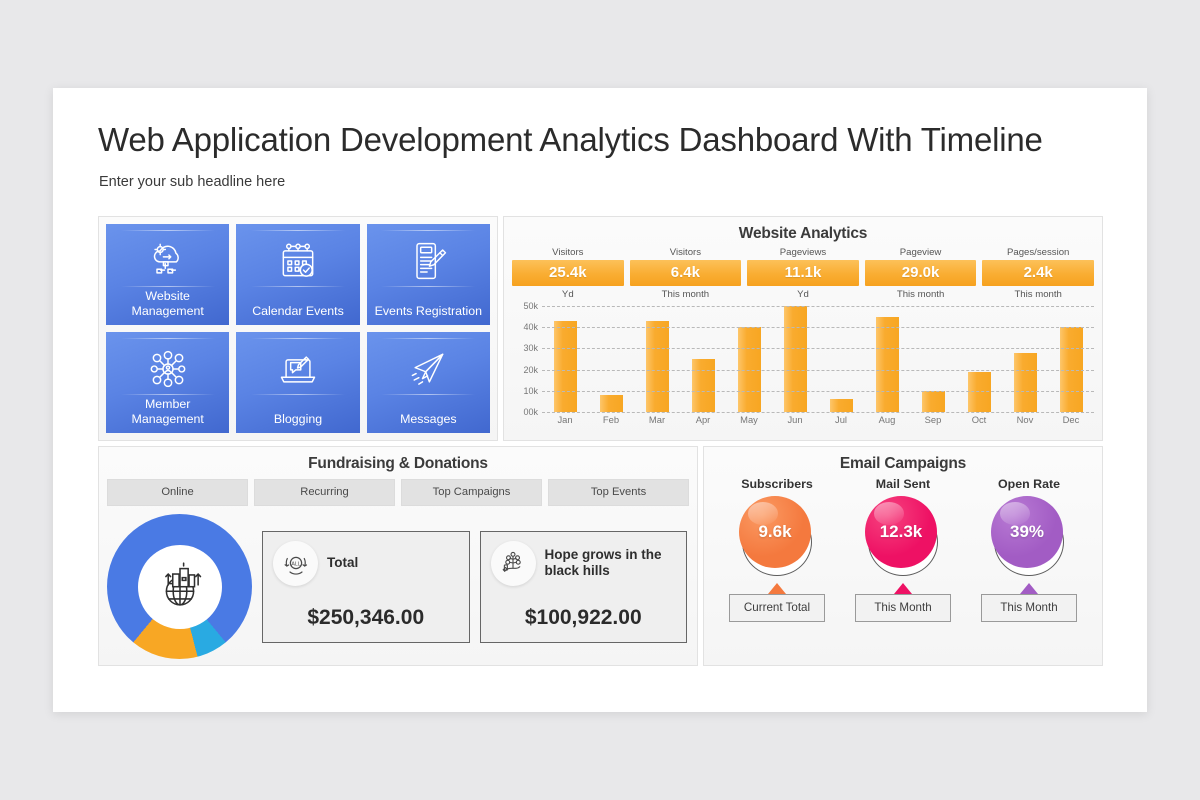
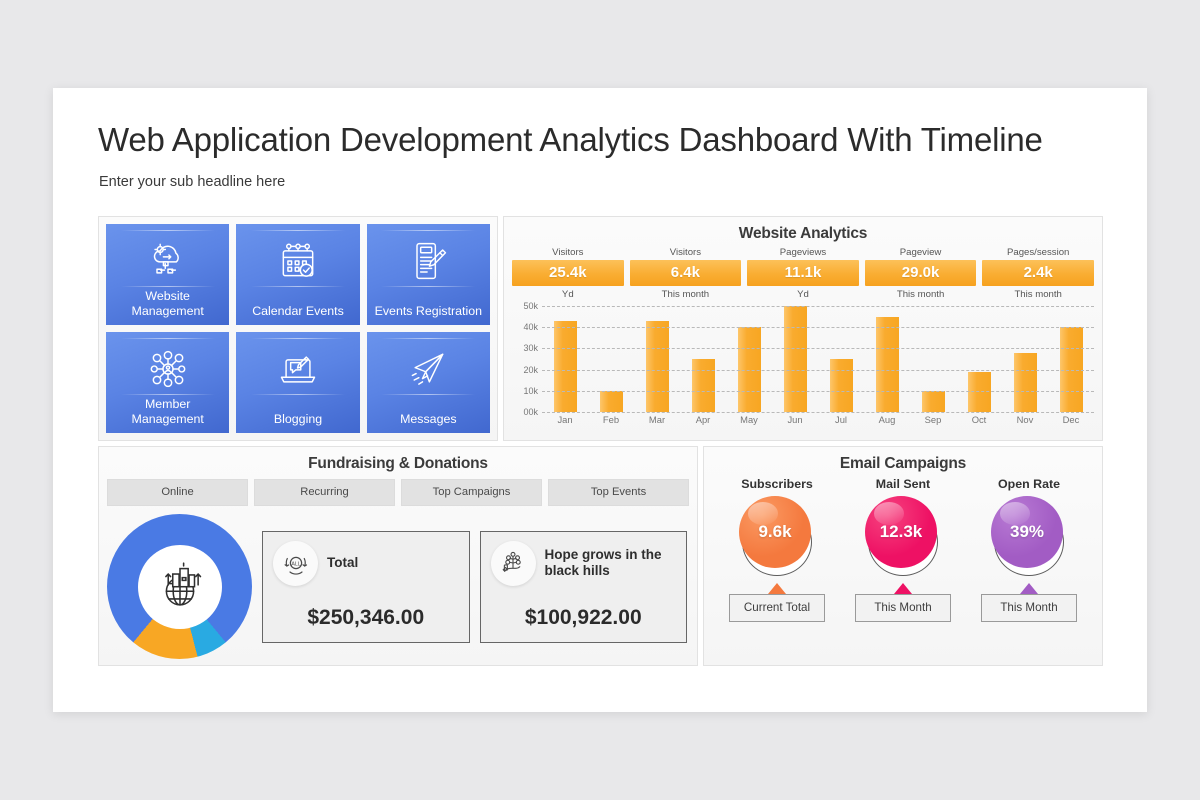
Feb: 8k -> 10k
Jul: 6k -> 25k
